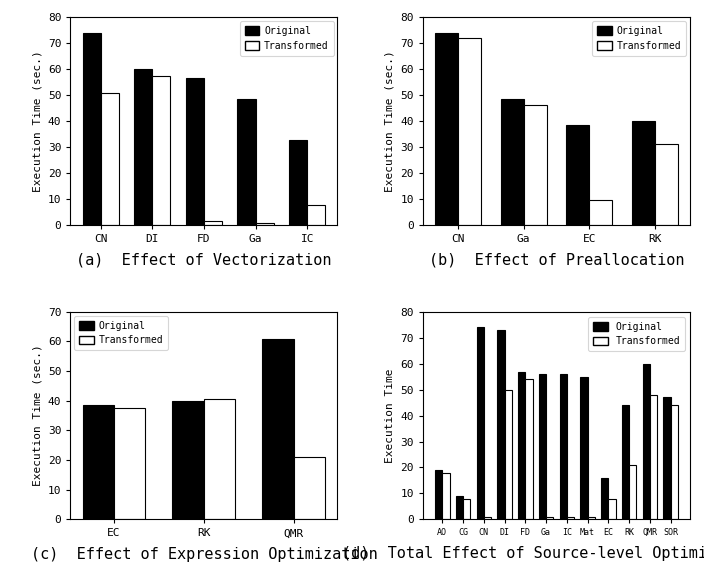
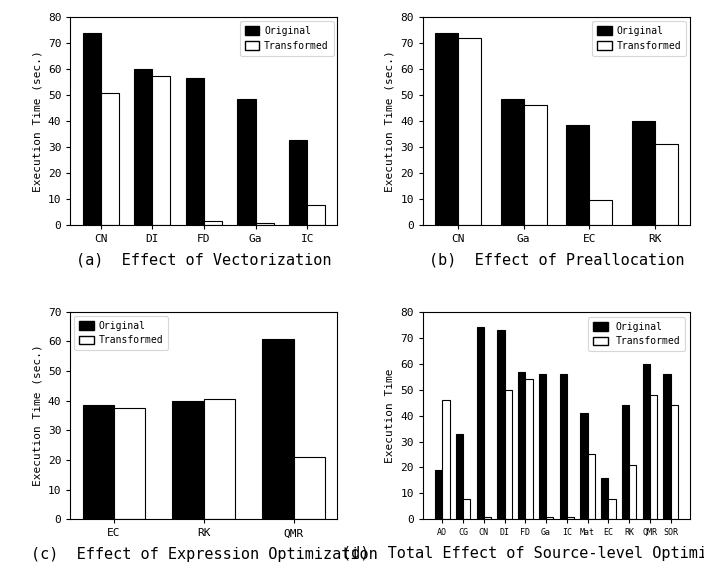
Transformed/AO: 18 -> 46
Original/CG: 9 -> 33
Original/Mat: 55 -> 41
Transformed/Mat: 1 -> 25
Original/SOR: 47 -> 56
